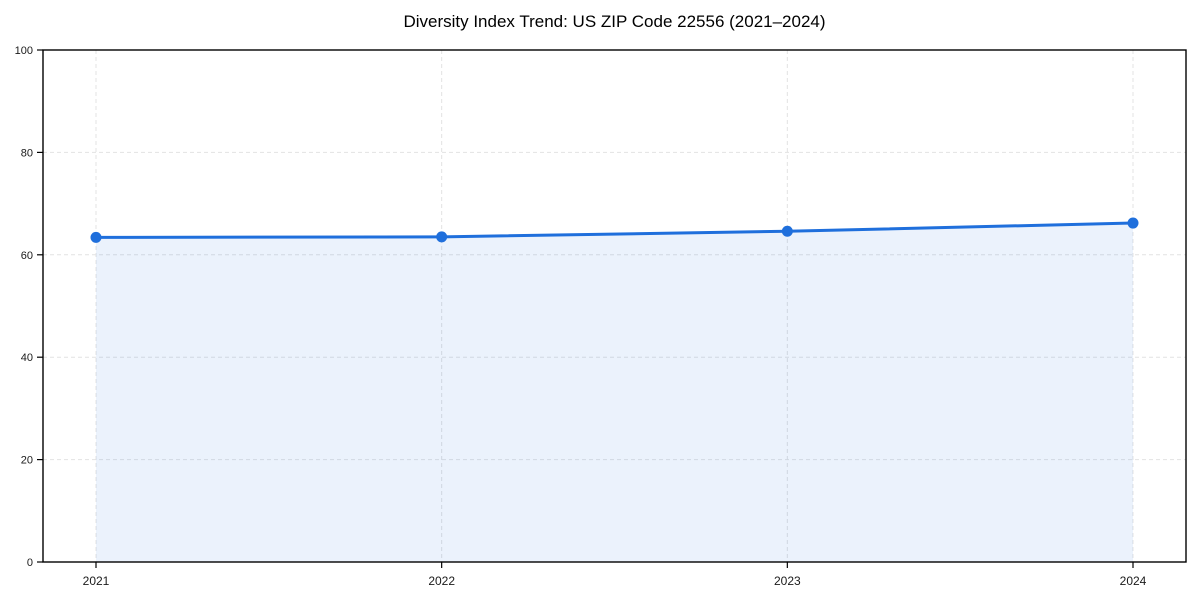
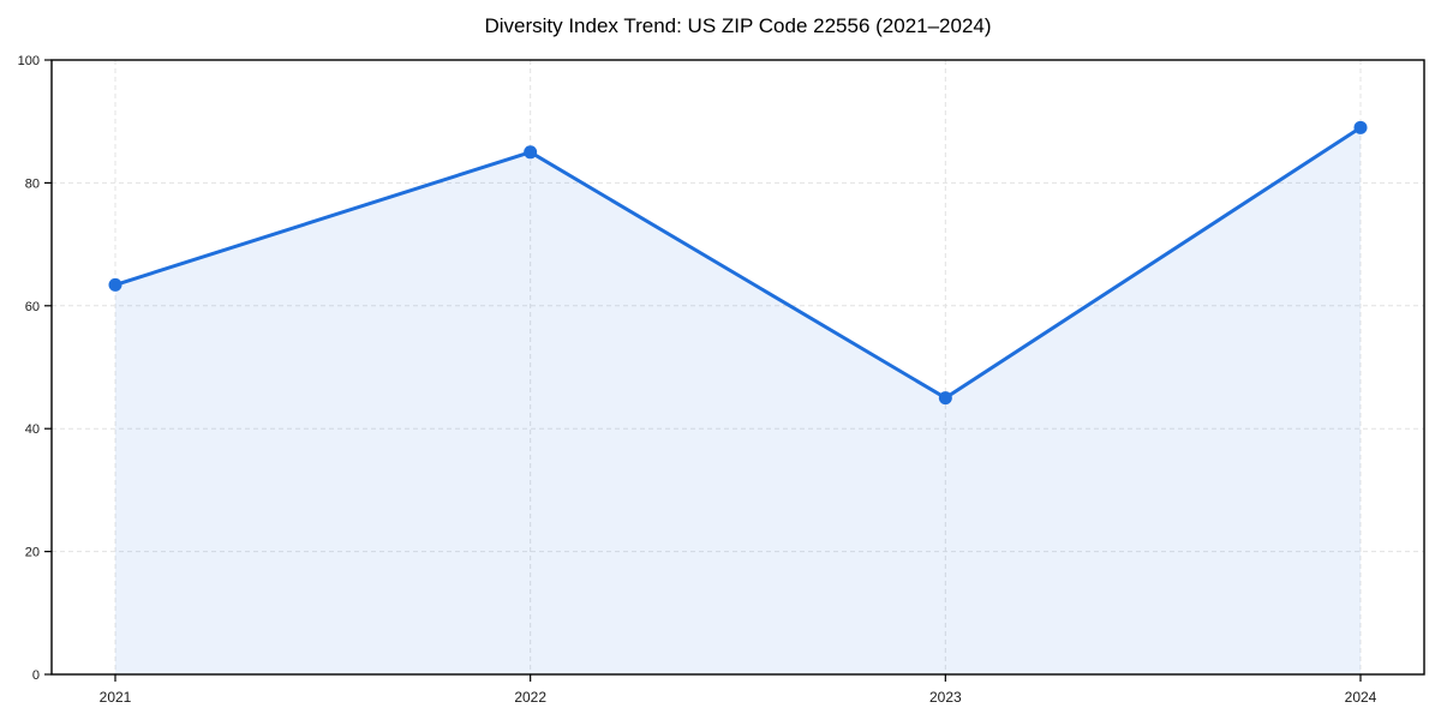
2022: 64 -> 85
2023: 65 -> 45
2024: 66 -> 89
